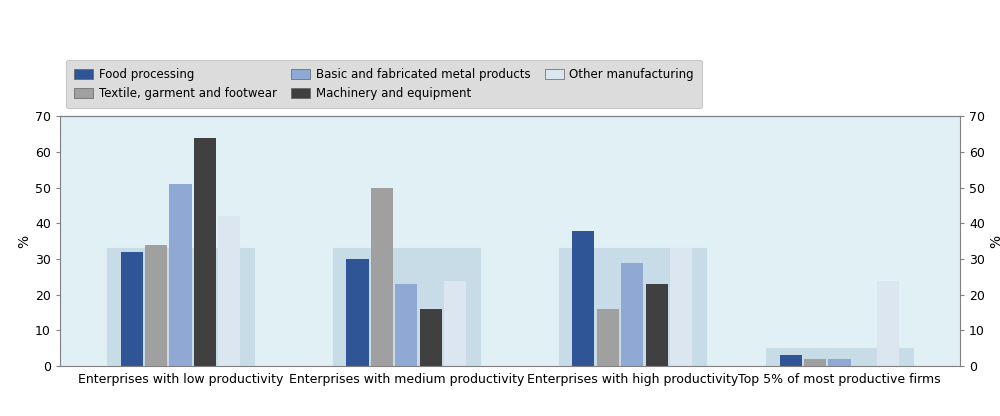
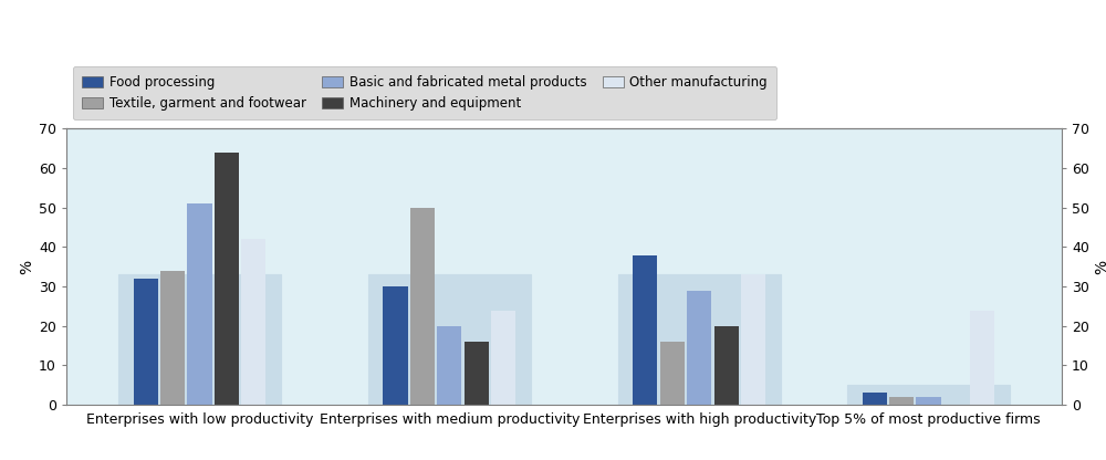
Basic and fabricated metal products/Enterprises with medium productivity: 23 -> 20
Machinery and equipment/Enterprises with high productivity: 23 -> 20
